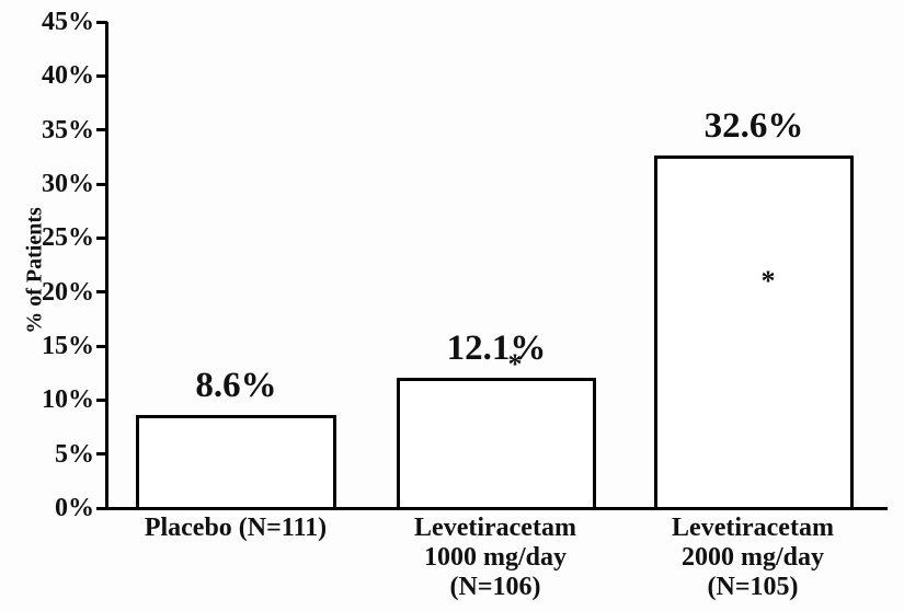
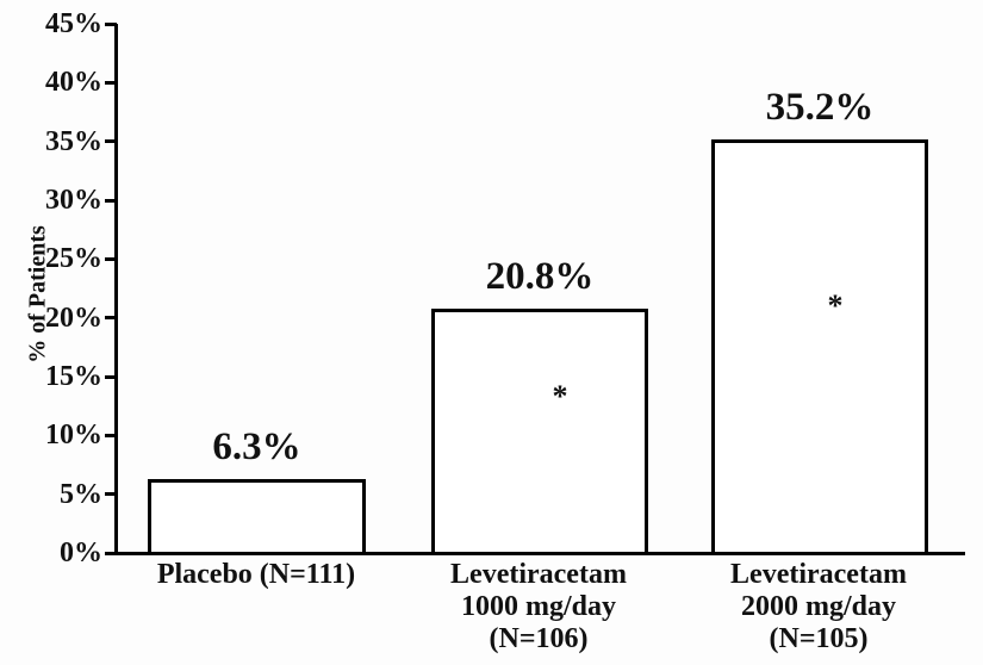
Placebo (N=111): 8.6% -> 6.3%
Levetiracetam 1000 mg/day (N=106): 12.1% -> 20.8%
Levetiracetam 2000 mg/day (N=105): 32.6% -> 35.2%
